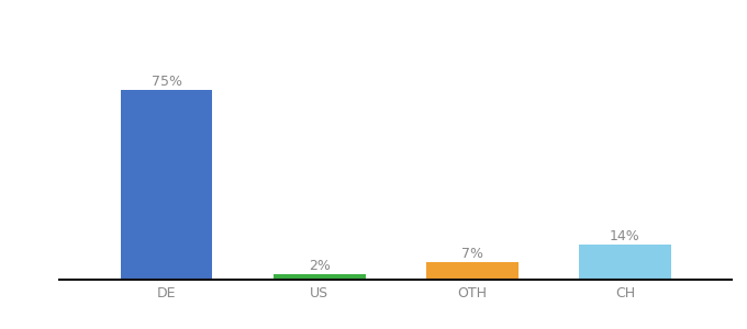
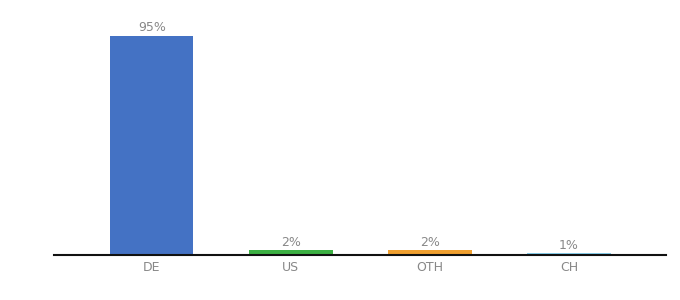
DE: 75% -> 95%
OTH: 7% -> 2%
CH: 14% -> 1%
